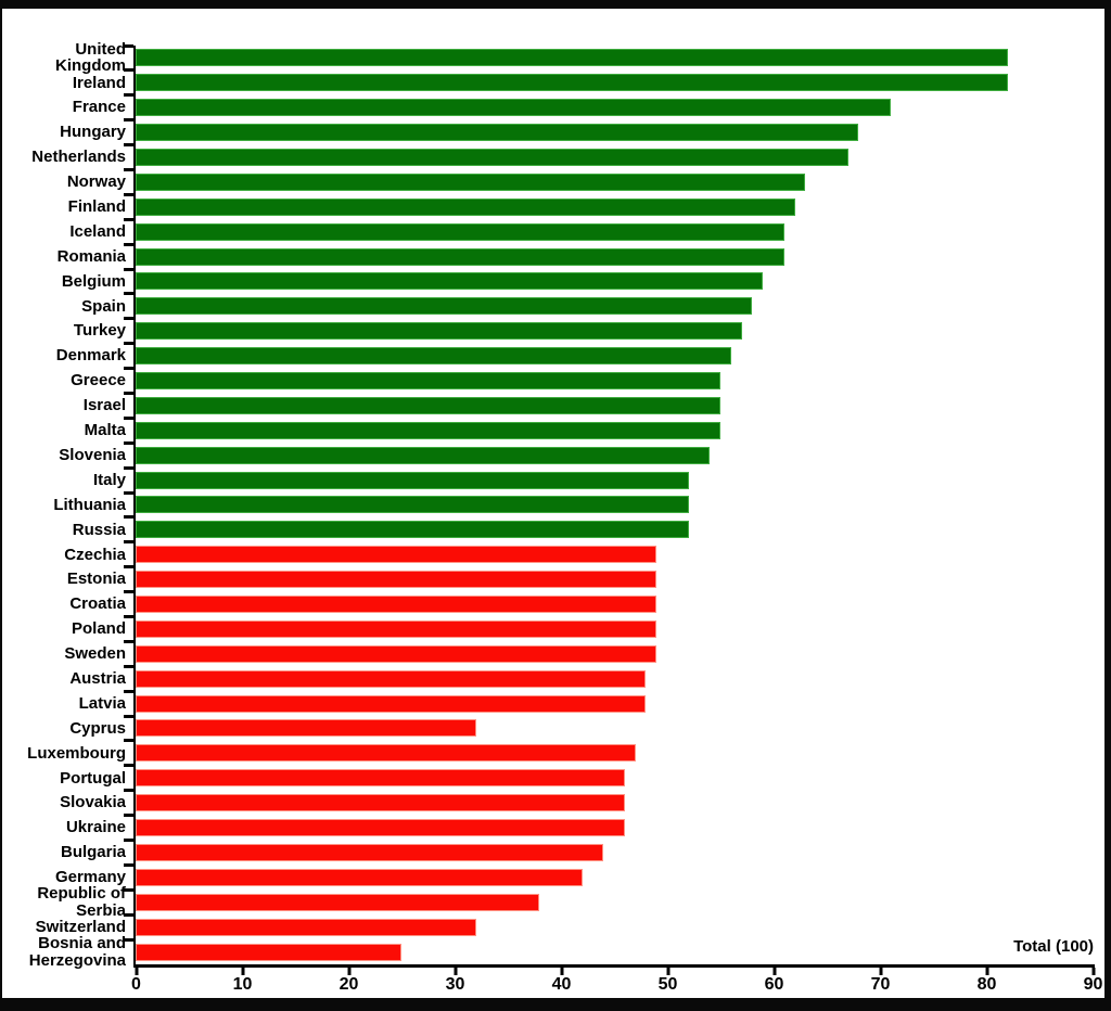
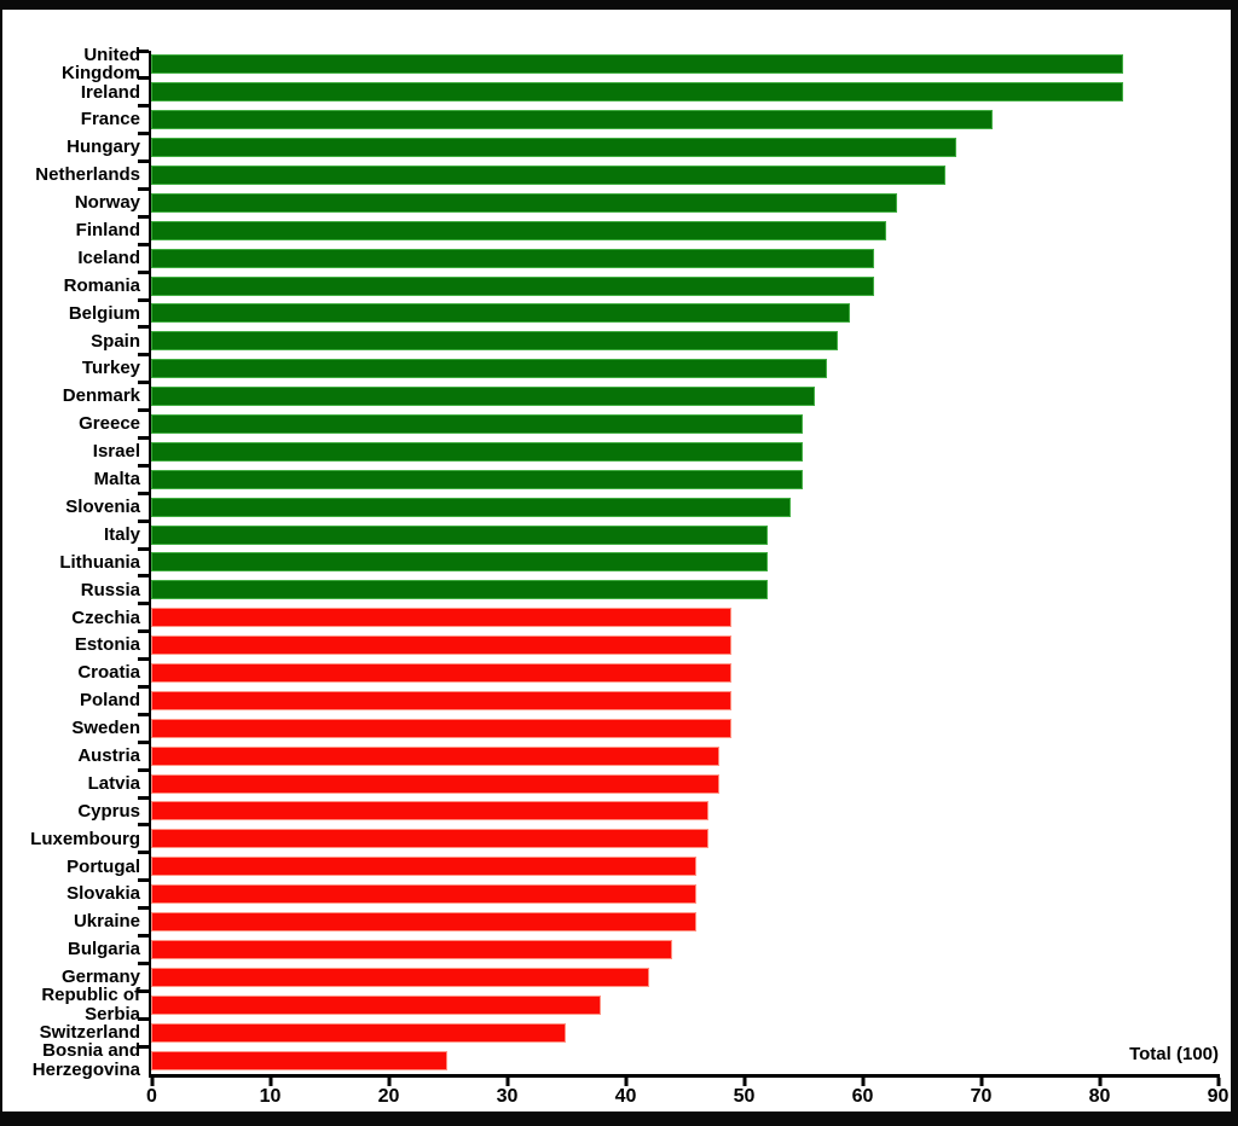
Cyprus: 32 -> 47
Switzerland: 32 -> 35
